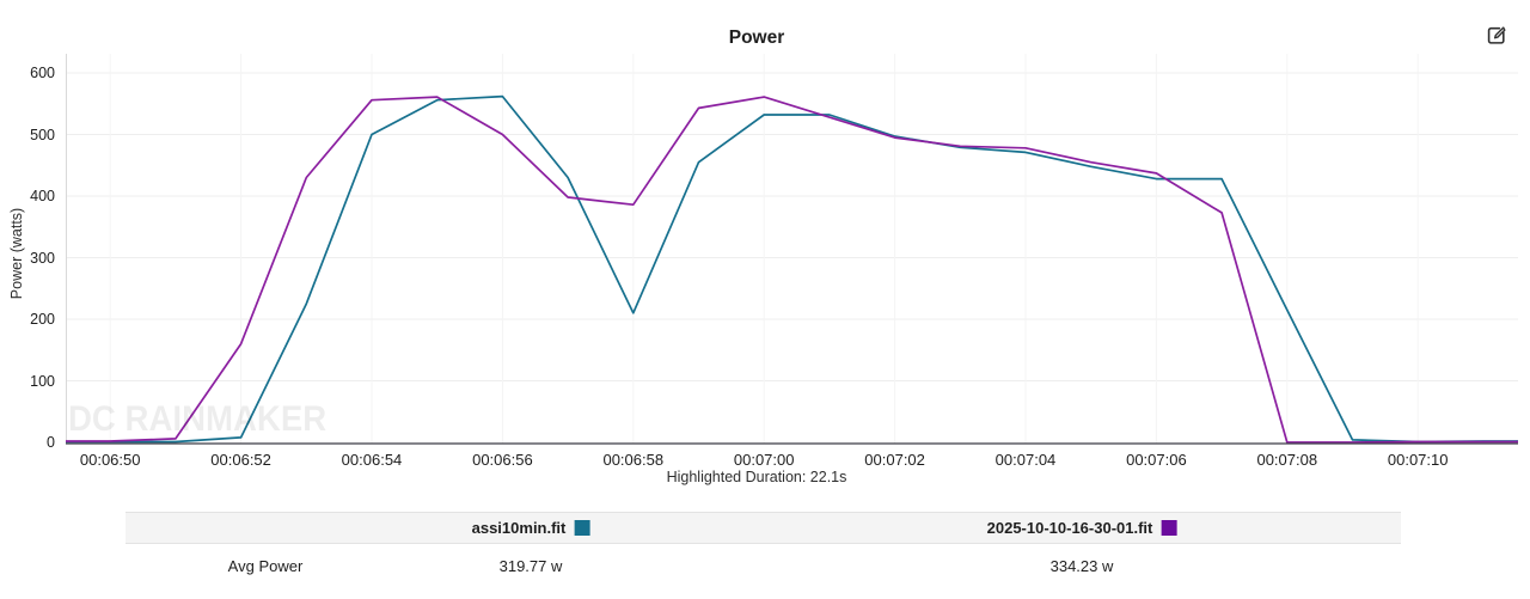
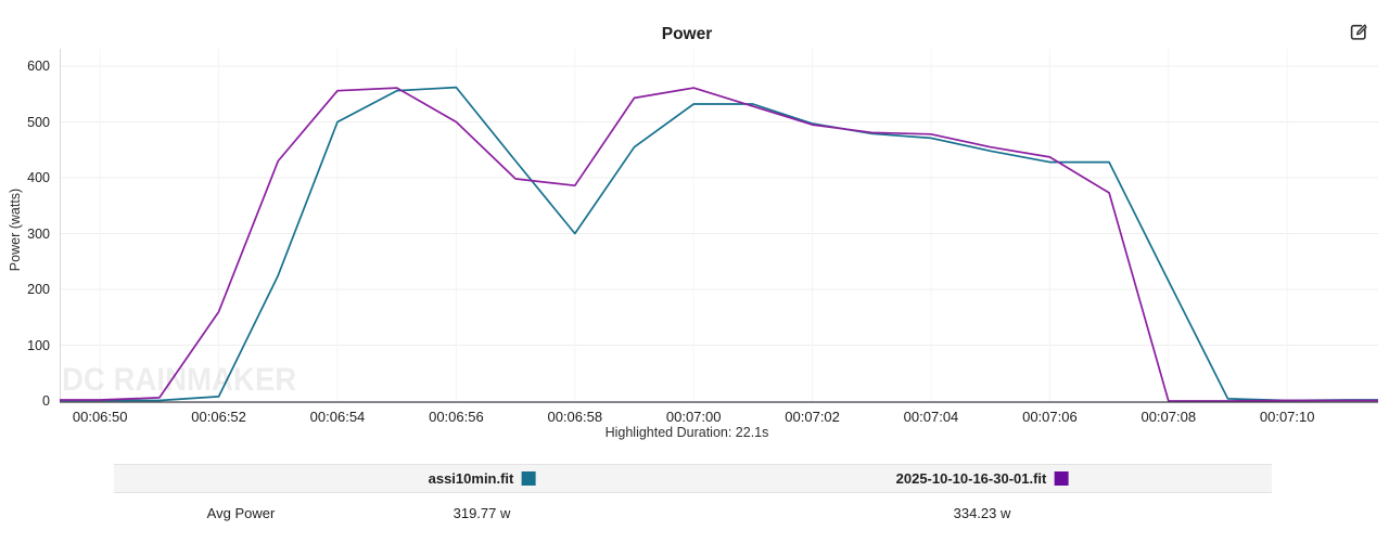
assi10min.fit/00:06:58: 210 -> 300
